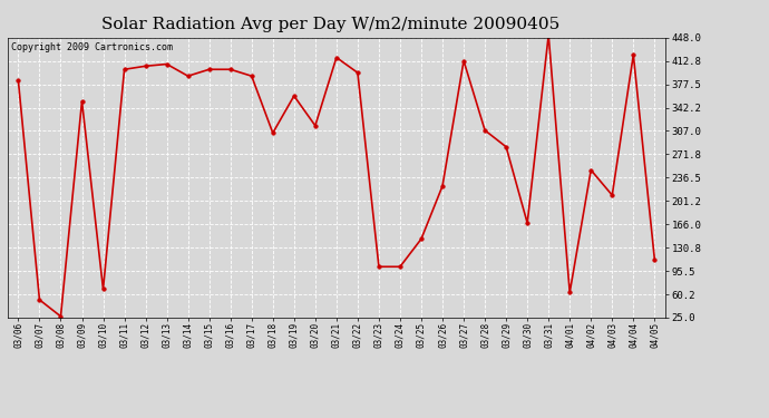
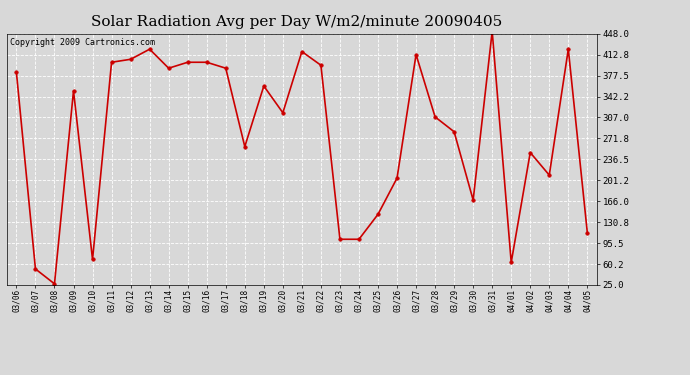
03/13: 408 -> 422
03/18: 304 -> 258
03/26: 224 -> 205
